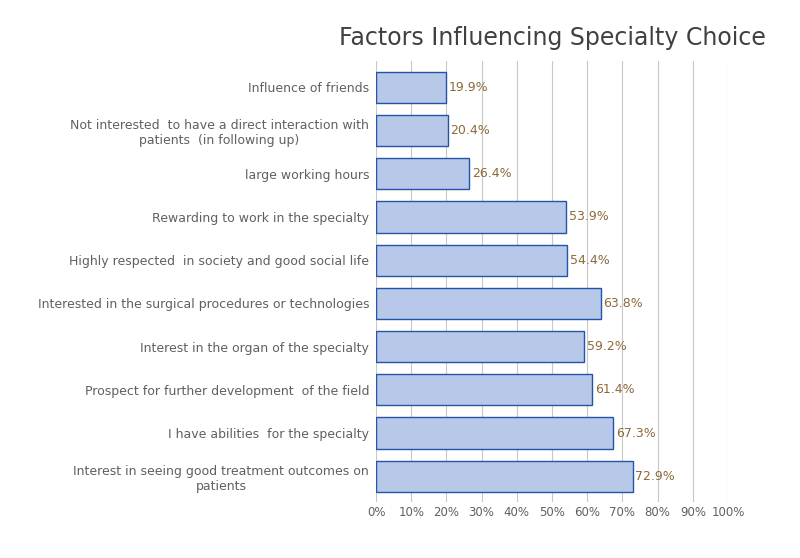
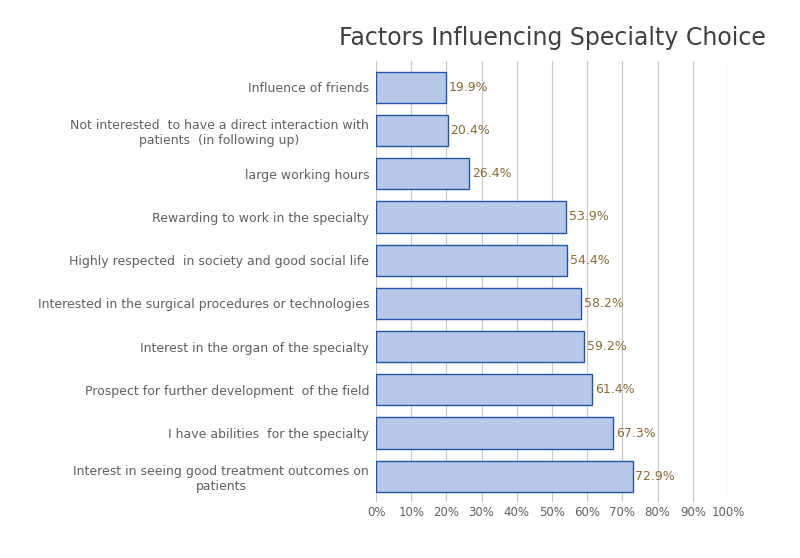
Interested in the surgical procedures or technologies: 63.8% -> 58.2%
